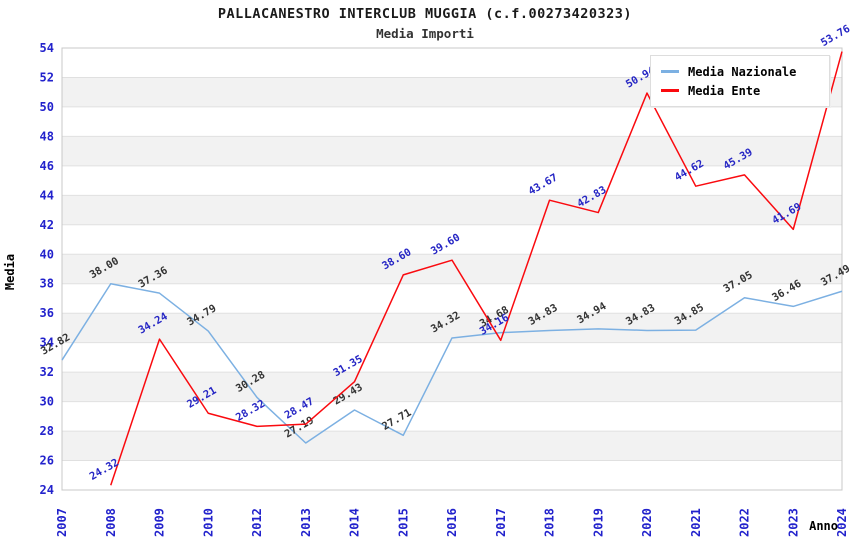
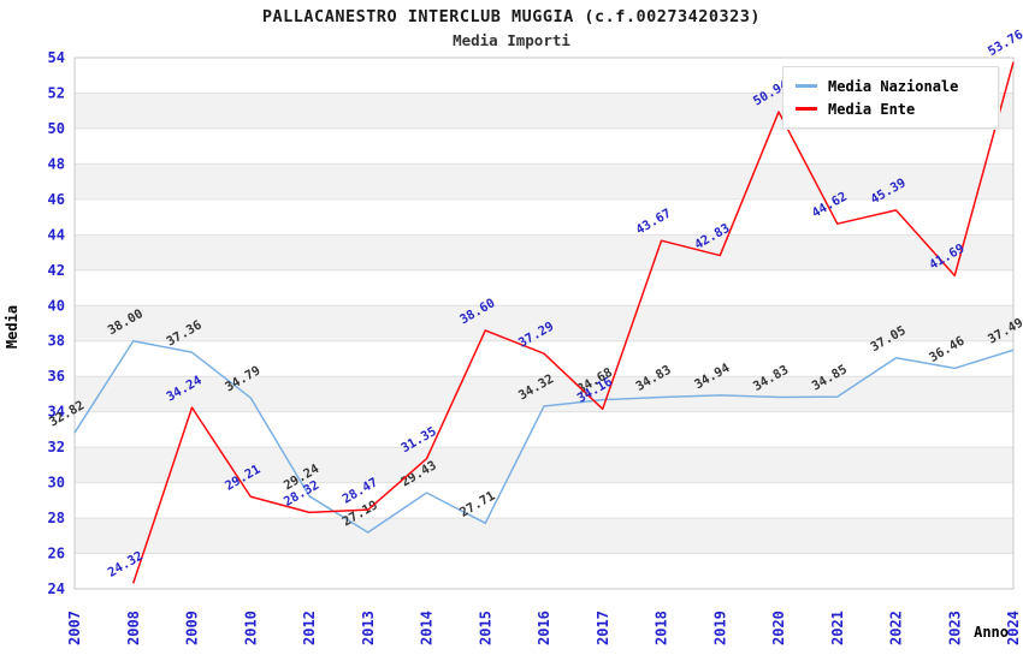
Media Nazionale/2012: 30.28 -> 29.24
Media Ente/2016: 39.60 -> 37.29
